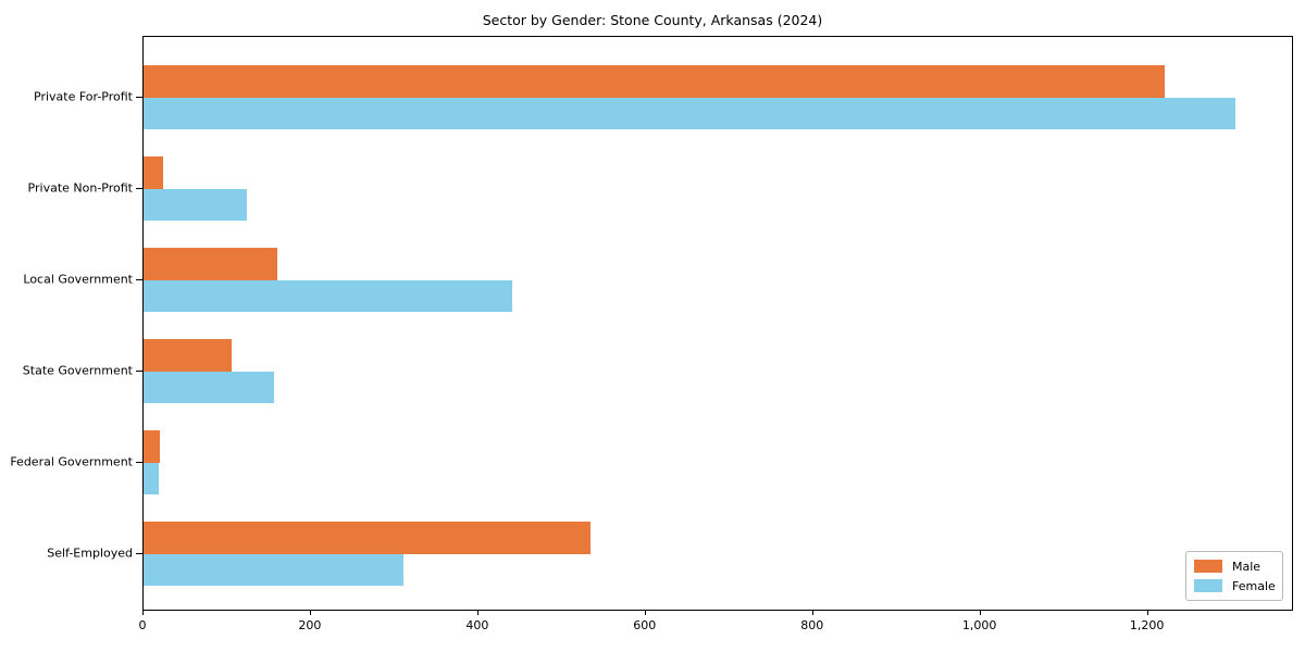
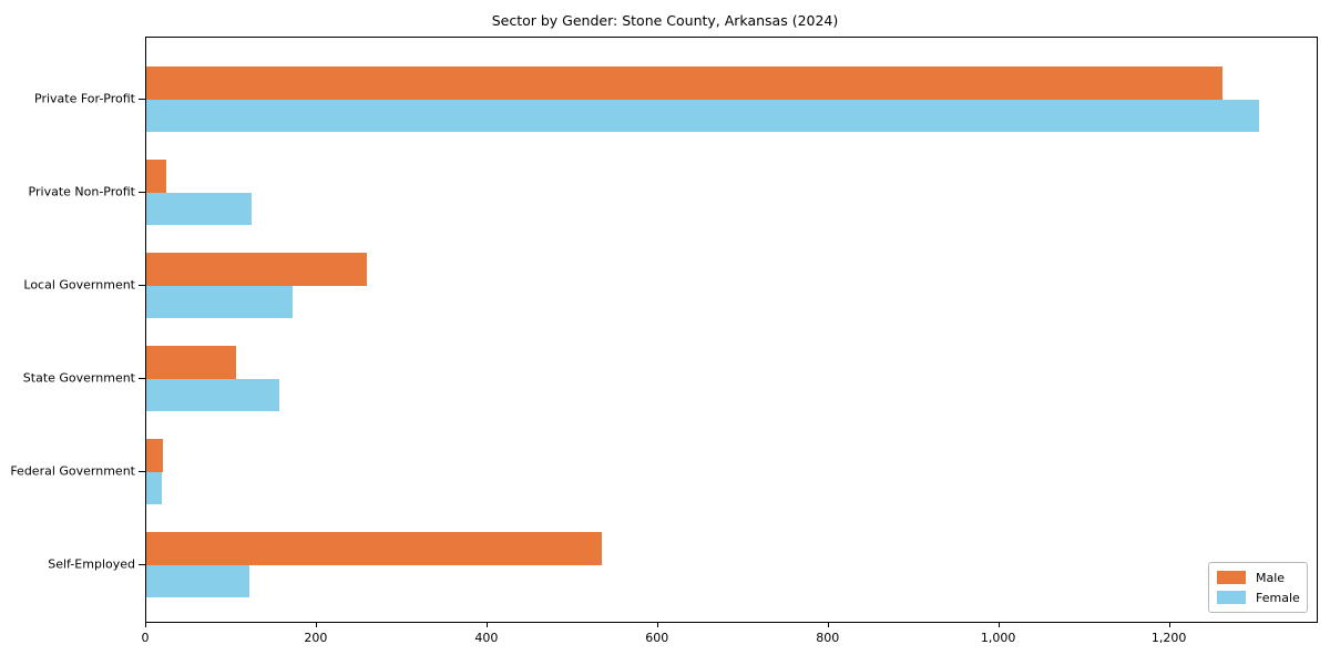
Male/Private For-Profit: 1220 -> 1260
Male/Local Government: 160 -> 260
Female/Local Government: 440 -> 170
Female/Self-Employed: 310 -> 120
